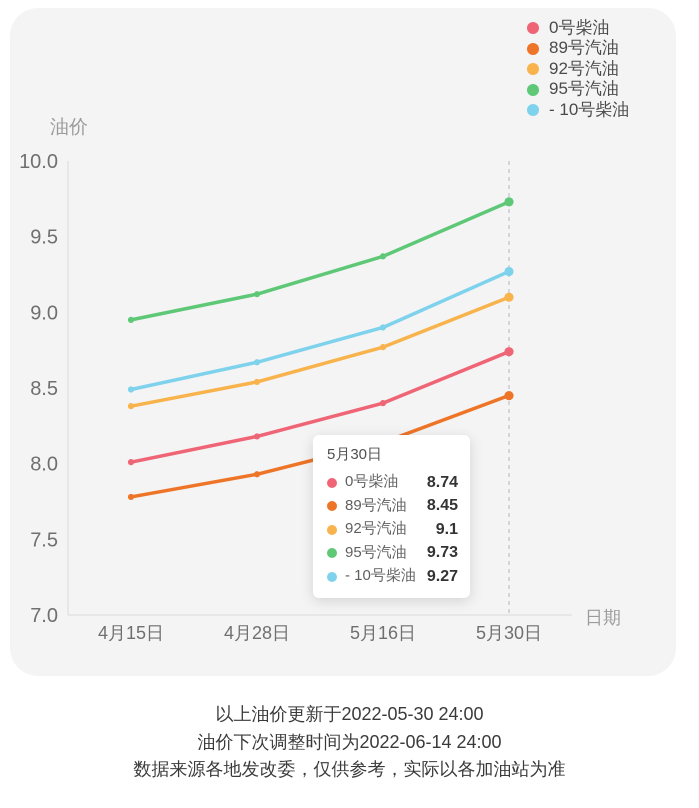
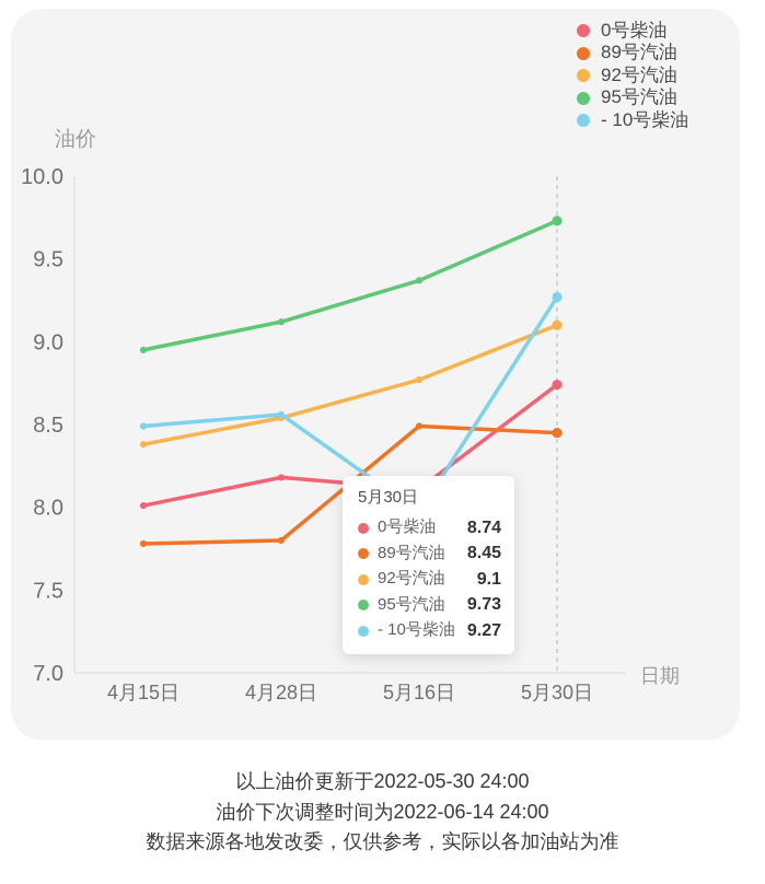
89号汽油/4月28日: 7.93 -> 7.80
- 10号柴油/4月28日: 8.67 -> 8.56
0号柴油/5月16日: 8.40 -> 8.11
89号汽油/5月16日: 8.14 -> 8.49
- 10号柴油/5月16日: 8.90 -> 7.97
